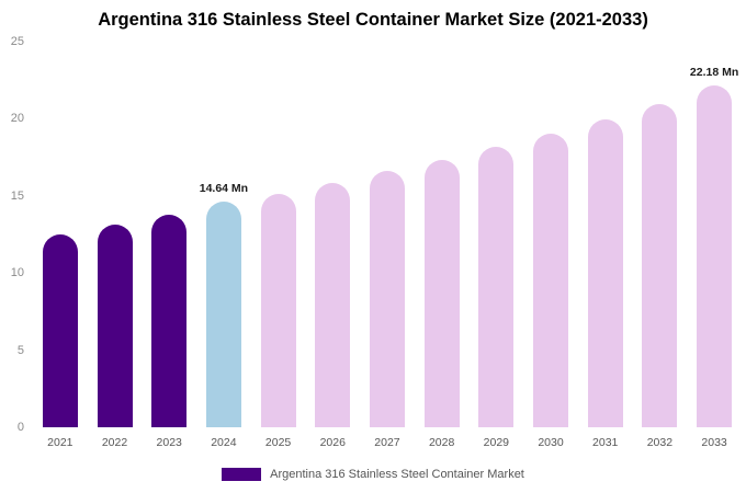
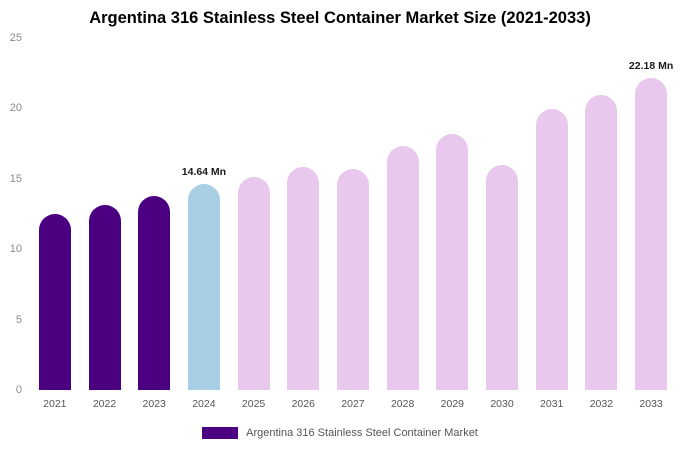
2027: 16.6 -> 15.7
2030: 19.0 -> 16.0
